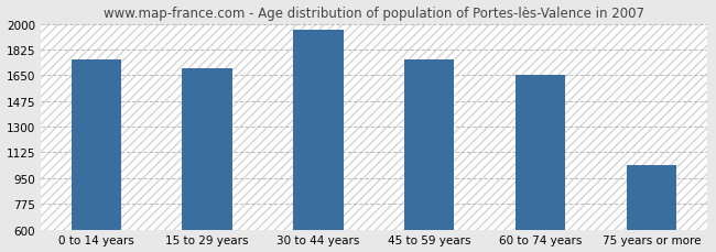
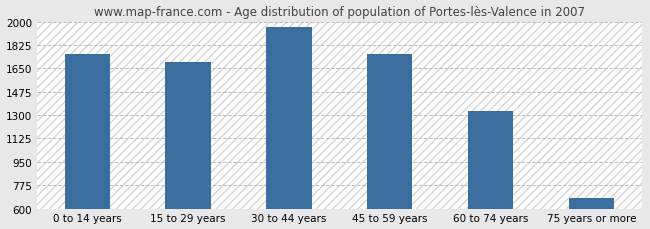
60 to 74 years: 1650 -> 1330
75 years or more: 1040 -> 680
